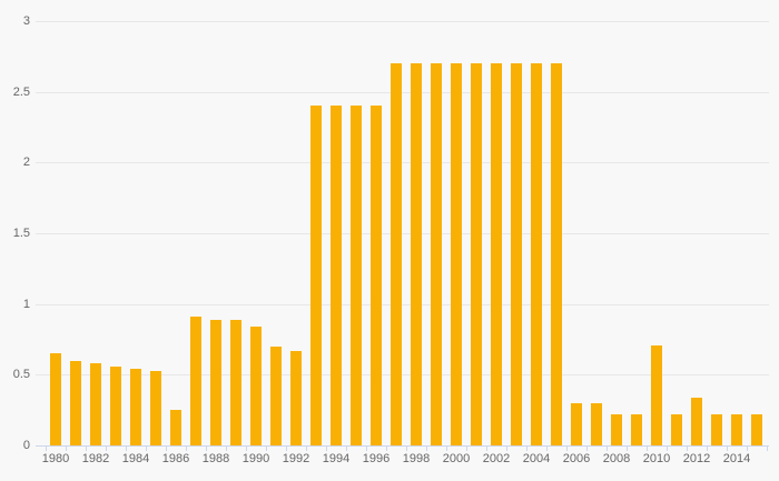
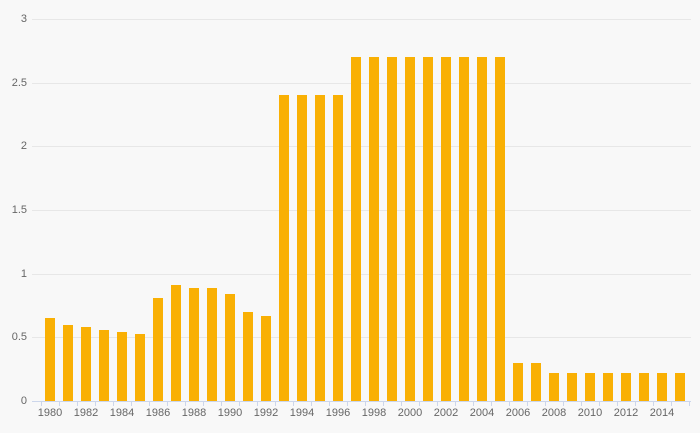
1986: 0.25 -> 0.81
2010: 0.71 -> 0.22
2012: 0.34 -> 0.22
